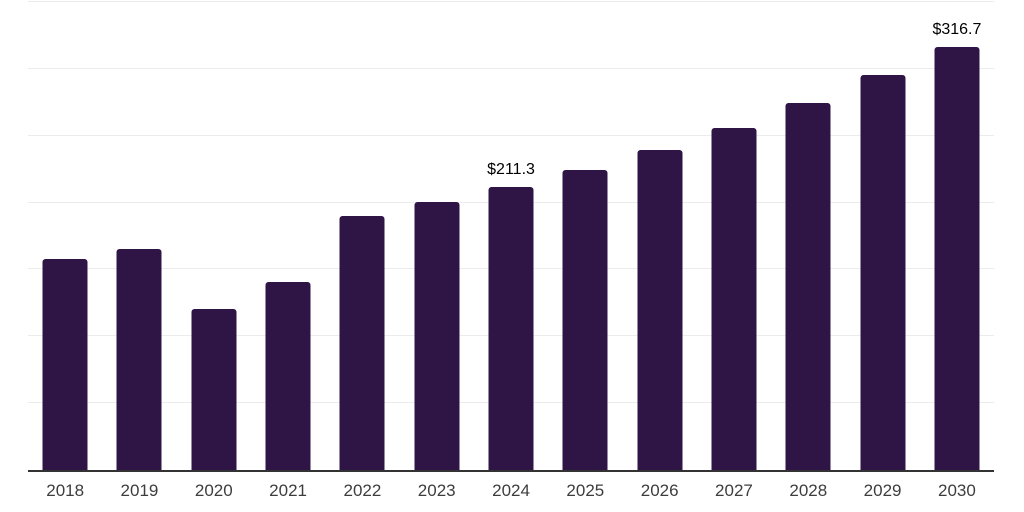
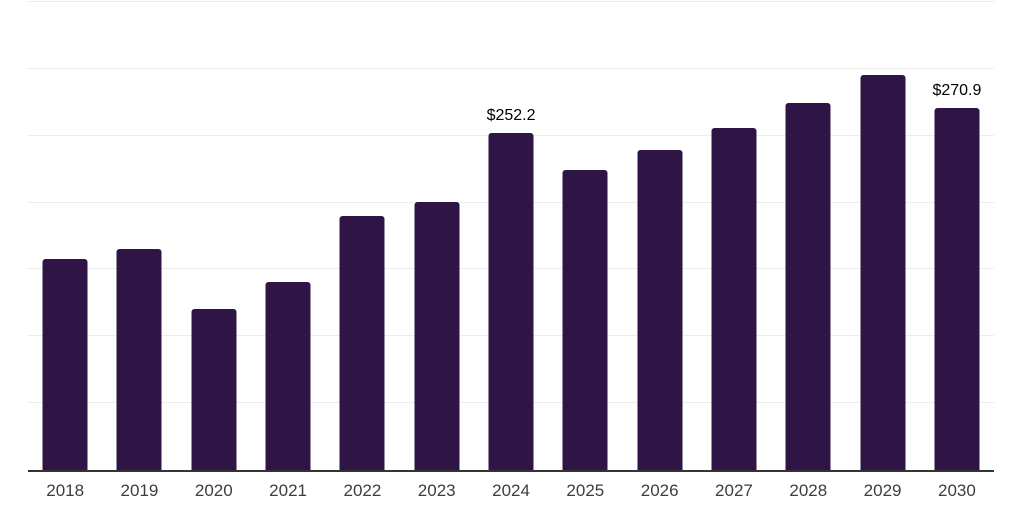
2024: $211.3 -> $252.2
2030: $316.7 -> $270.9
